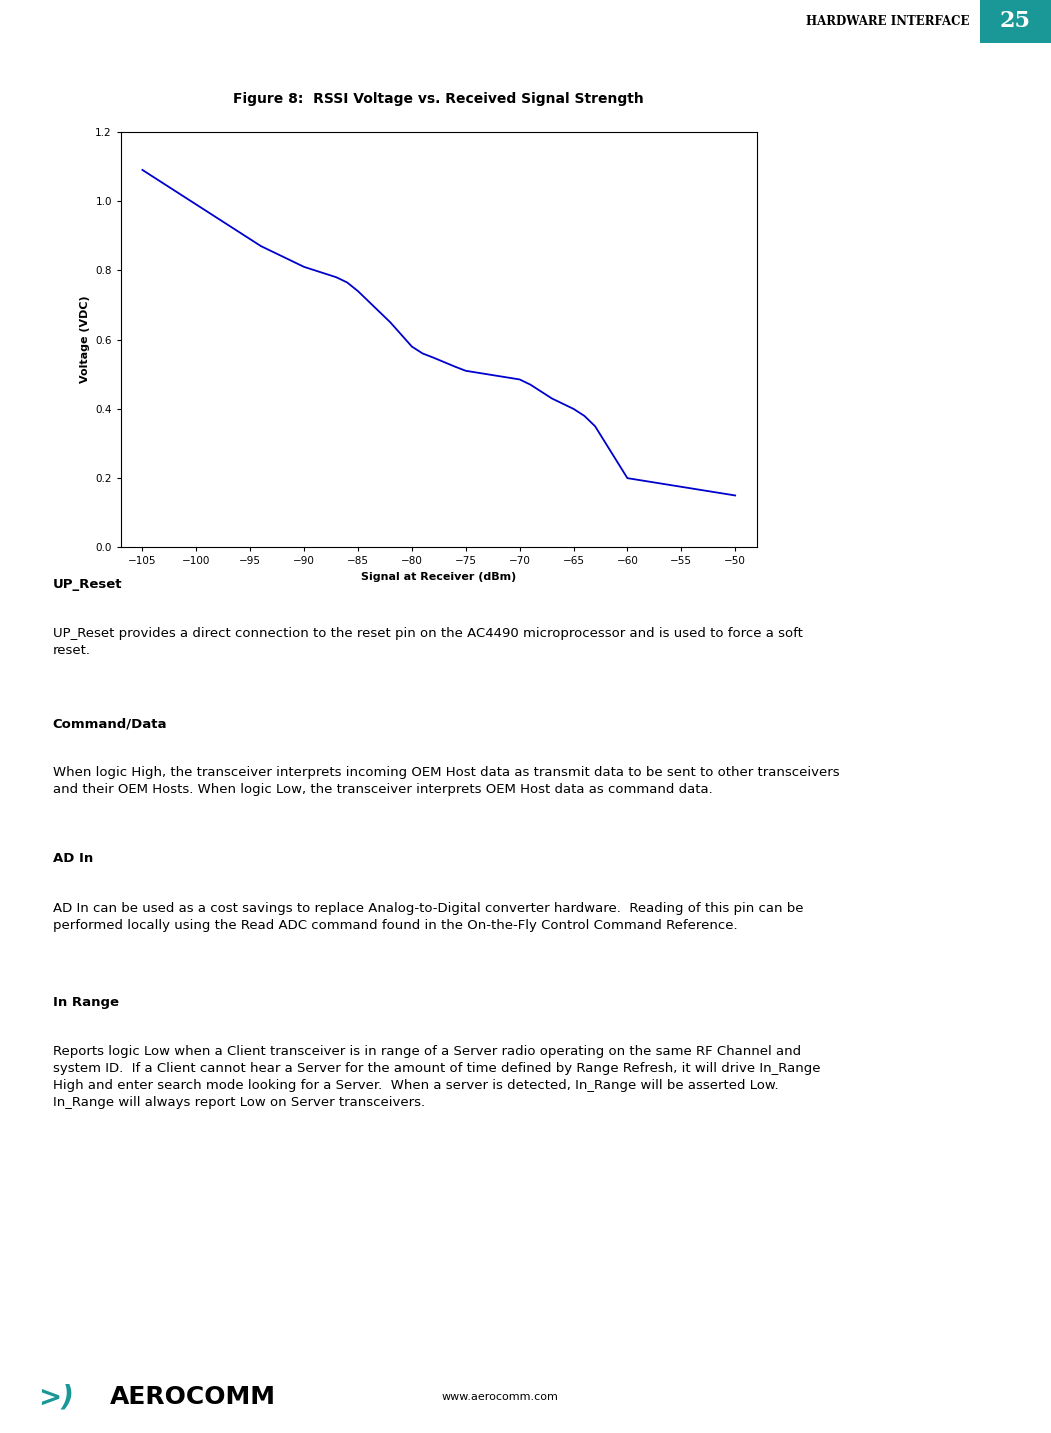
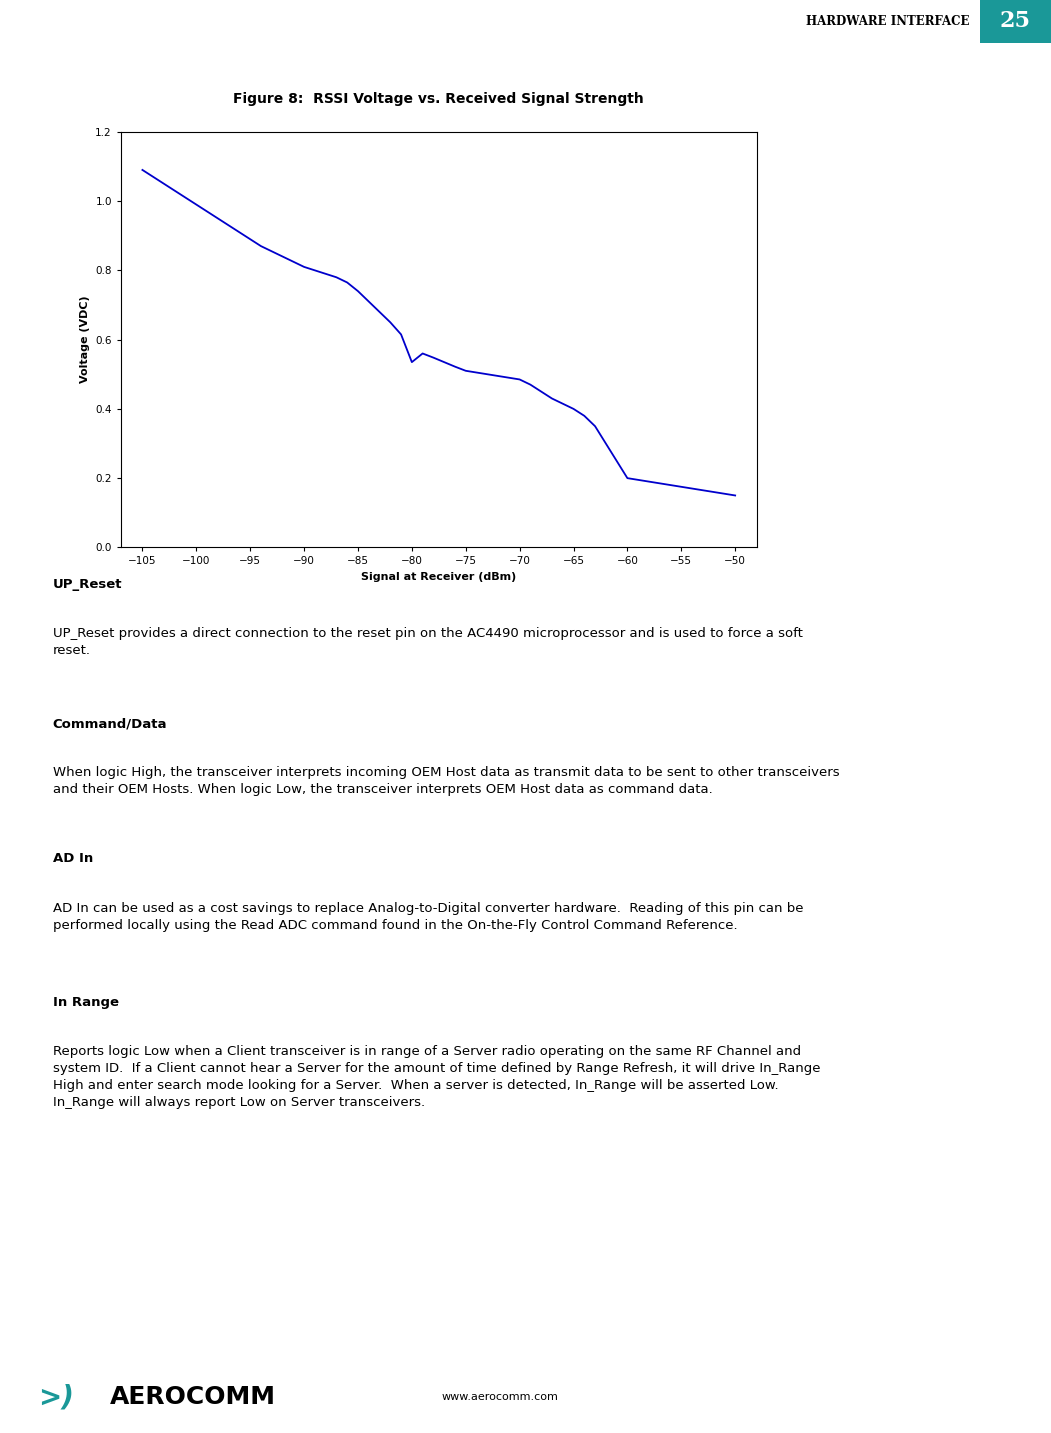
−80: 0.580 -> 0.535
